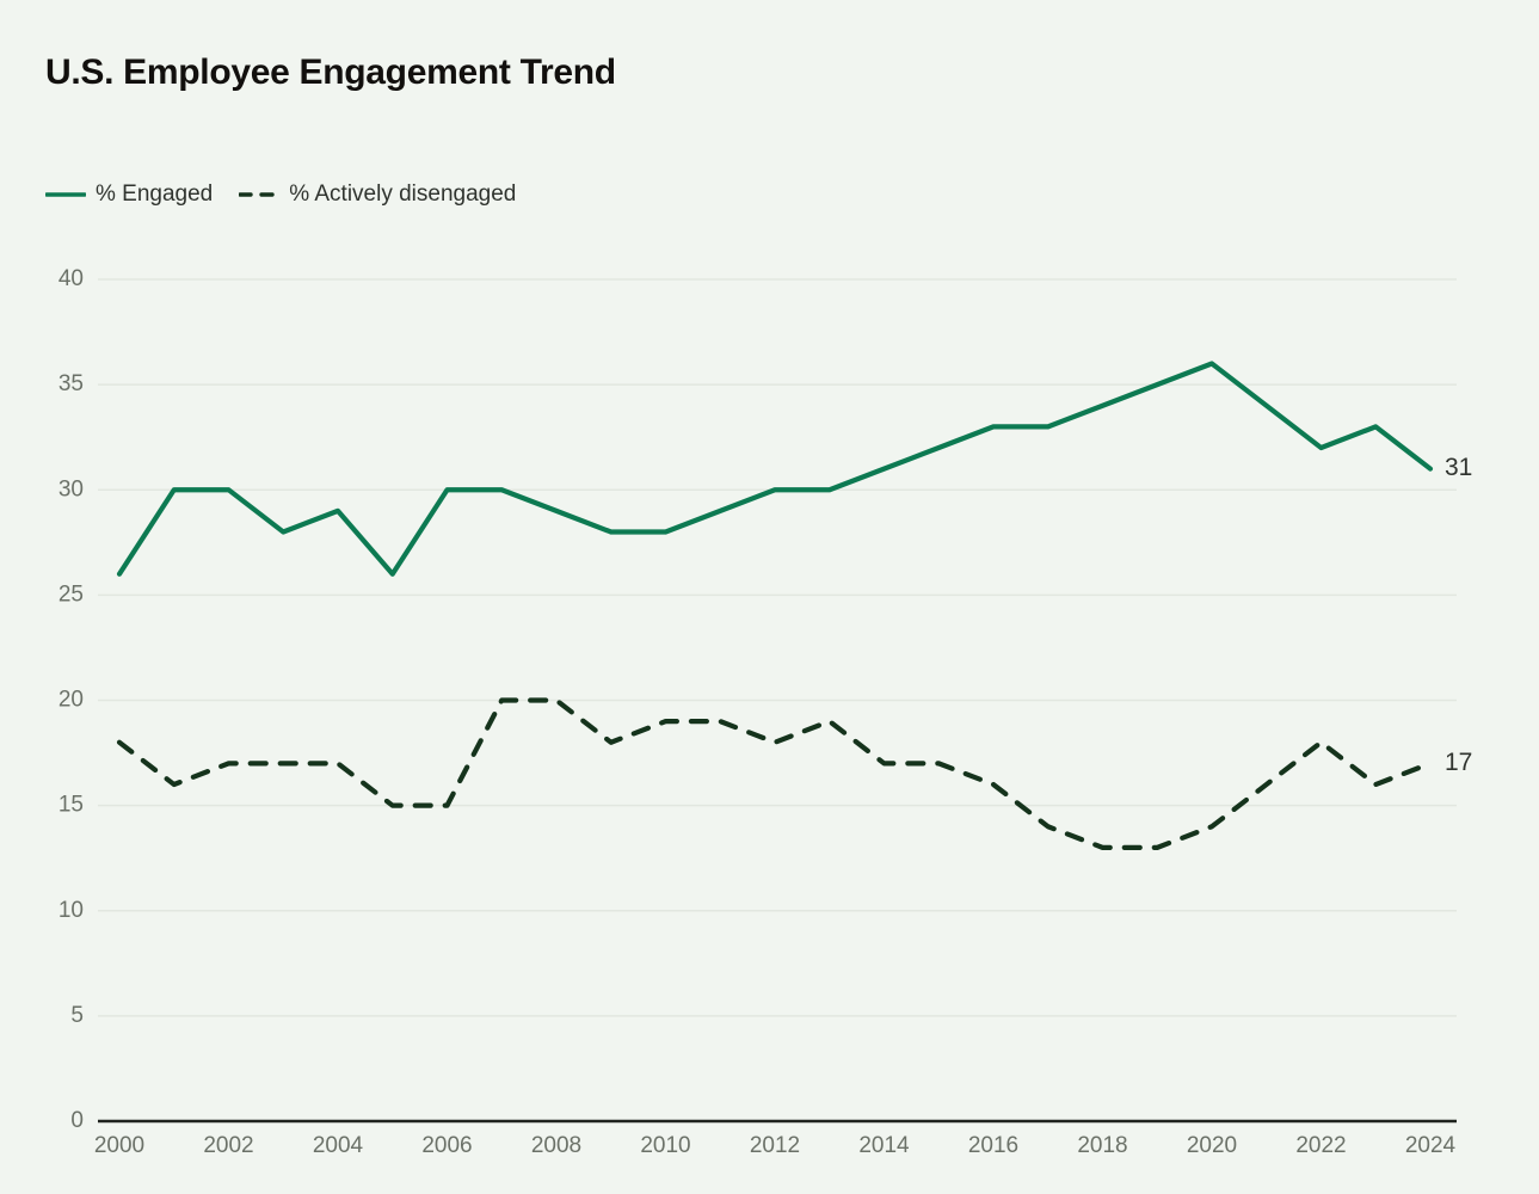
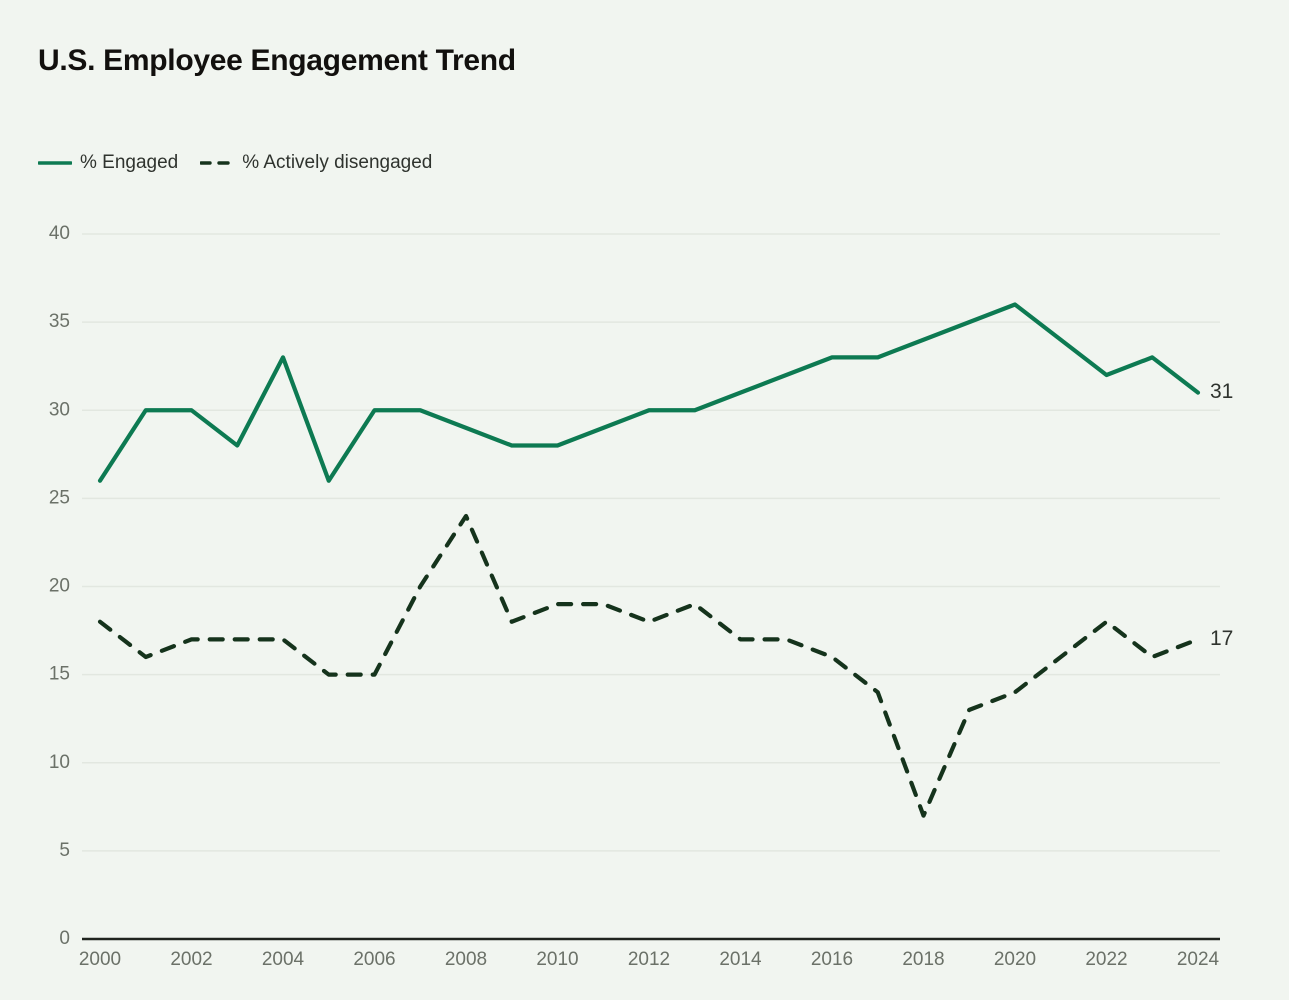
% Engaged/2004: 29 -> 33
% Actively disengaged/2008: 20 -> 24
% Actively disengaged/2018: 13 -> 7
